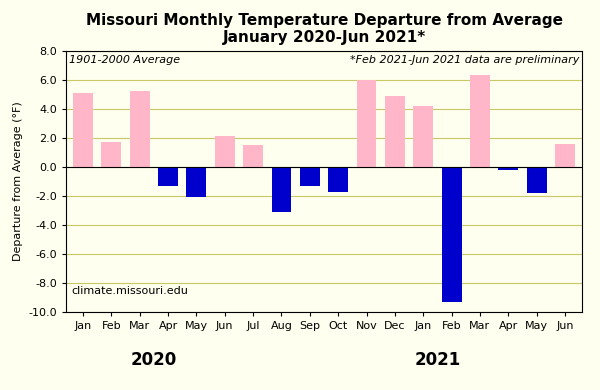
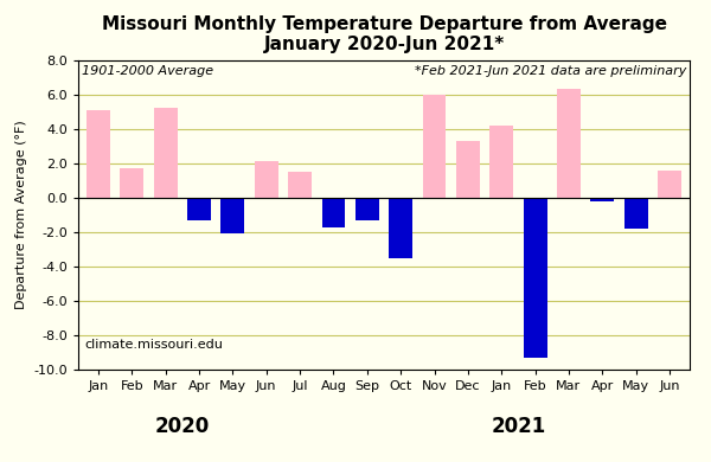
Aug: -3.1 -> -1.7
Oct: -1.7 -> -3.5
Dec: 4.9 -> 3.3
